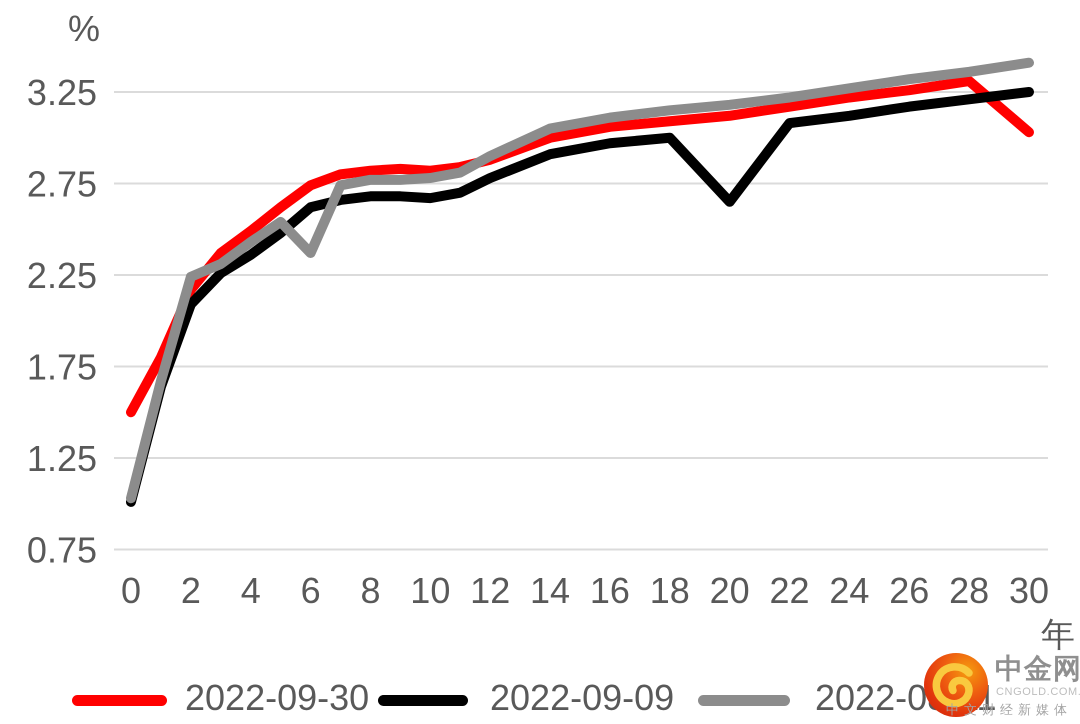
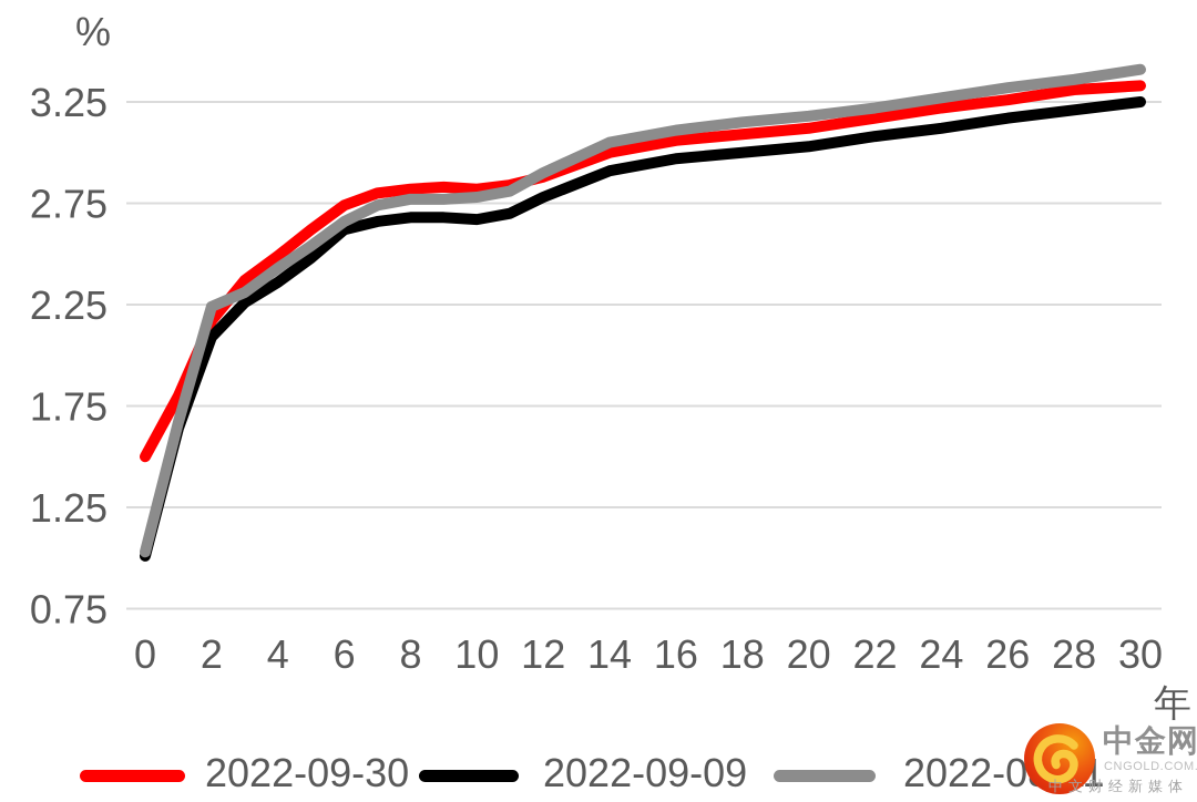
2022-08-11/6: 2.37 -> 2.66
2022-09-09/20: 2.65 -> 3.03
2022-09-30/30: 3.03 -> 3.33
